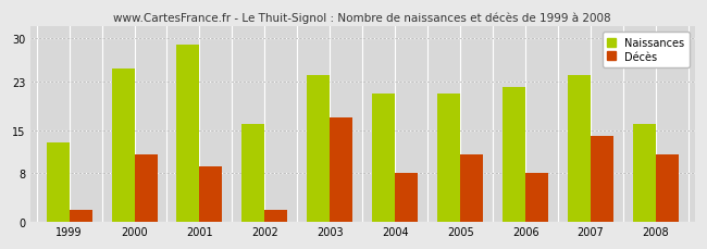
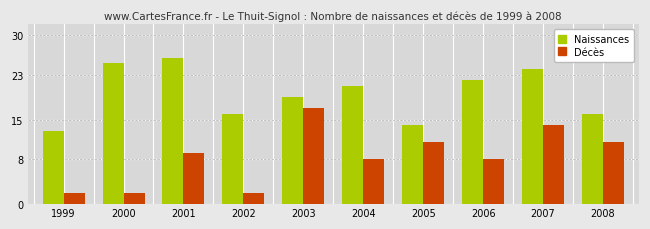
Décès/2000: 11 -> 2
Naissances/2001: 29 -> 26
Naissances/2003: 24 -> 19
Naissances/2005: 21 -> 14
